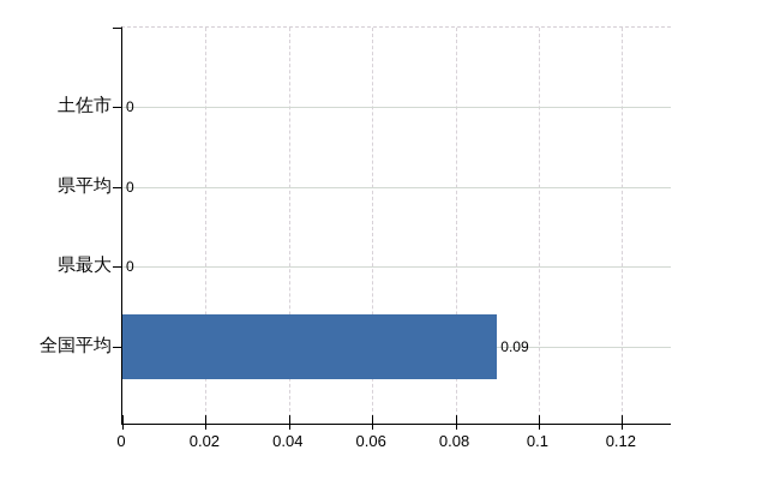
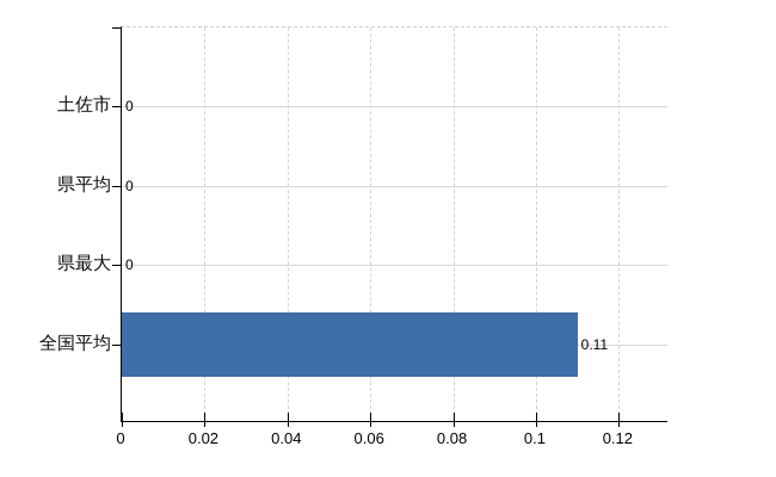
全国平均: 0.09 -> 0.11
